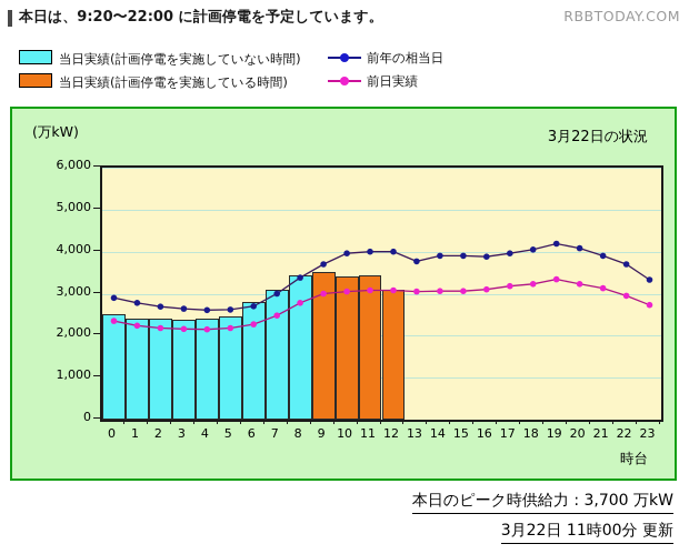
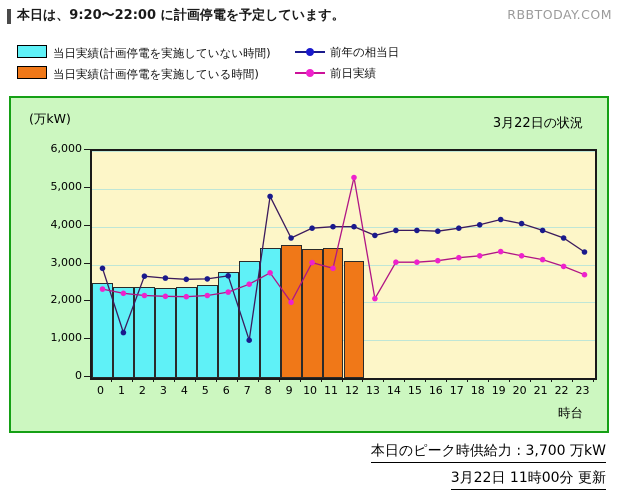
前年の相当日/1: 2800 -> 1200
前年の相当日/7: 3000 -> 1000
前年の相当日/8: 3400 -> 4800
前日実績/9: 3000 -> 2000
前日実績/11: 3100 -> 2900
前日実績/12: 3100 -> 5300
前日実績/13: 3000 -> 2100
